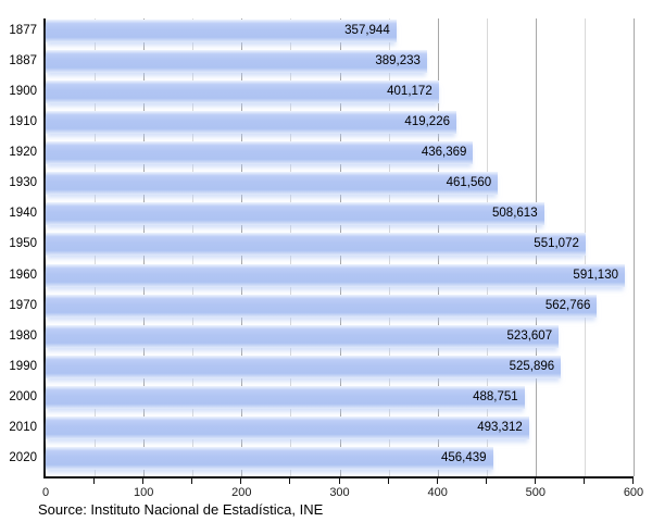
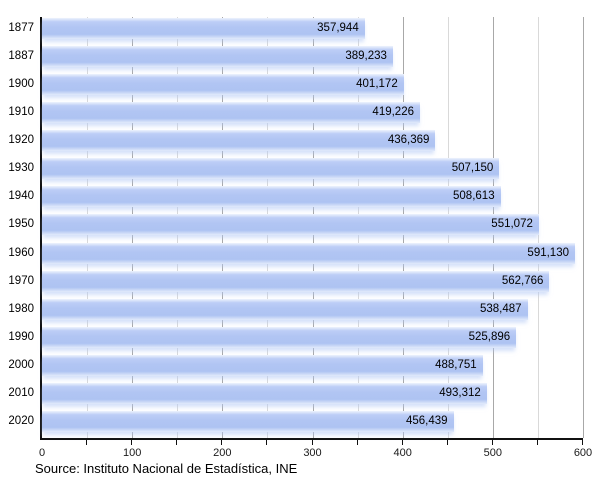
1930: 461,560 -> 507,150
1980: 523,607 -> 538,487
